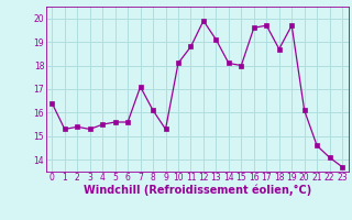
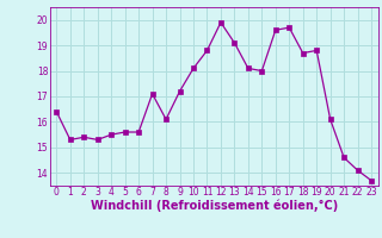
9: 15.3 -> 17.2
19: 19.7 -> 18.8
